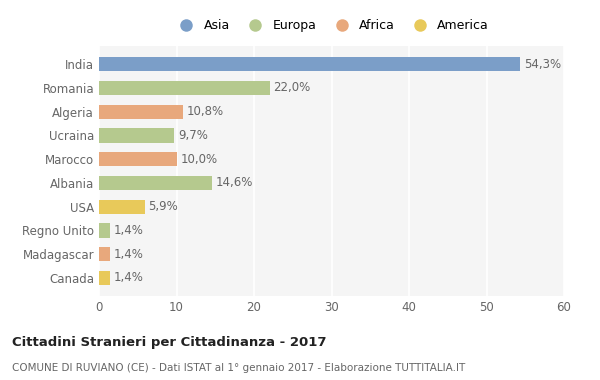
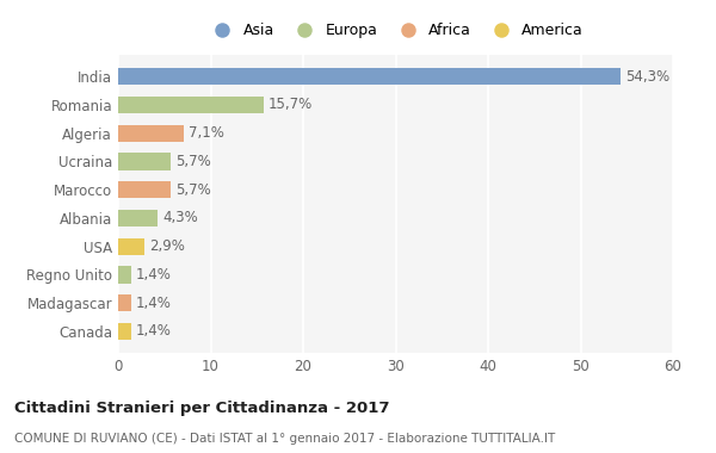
Romania: 22,0% -> 15,7%
Algeria: 10,8% -> 7,1%
Ucraina: 9,7% -> 5,7%
Marocco: 10,0% -> 5,7%
Albania: 14,6% -> 4,3%
USA: 5,9% -> 2,9%
